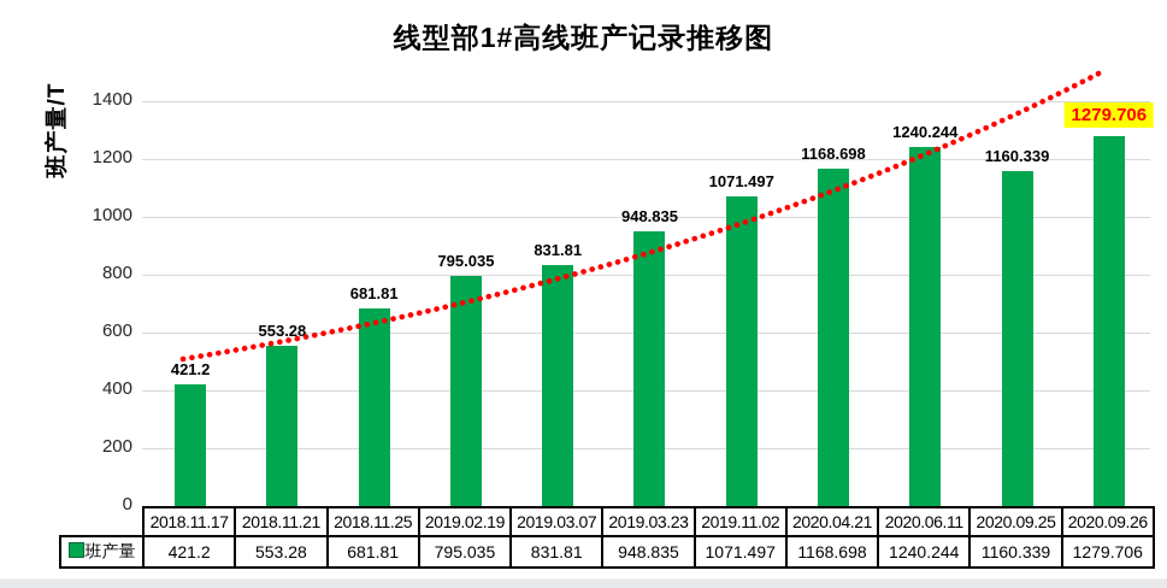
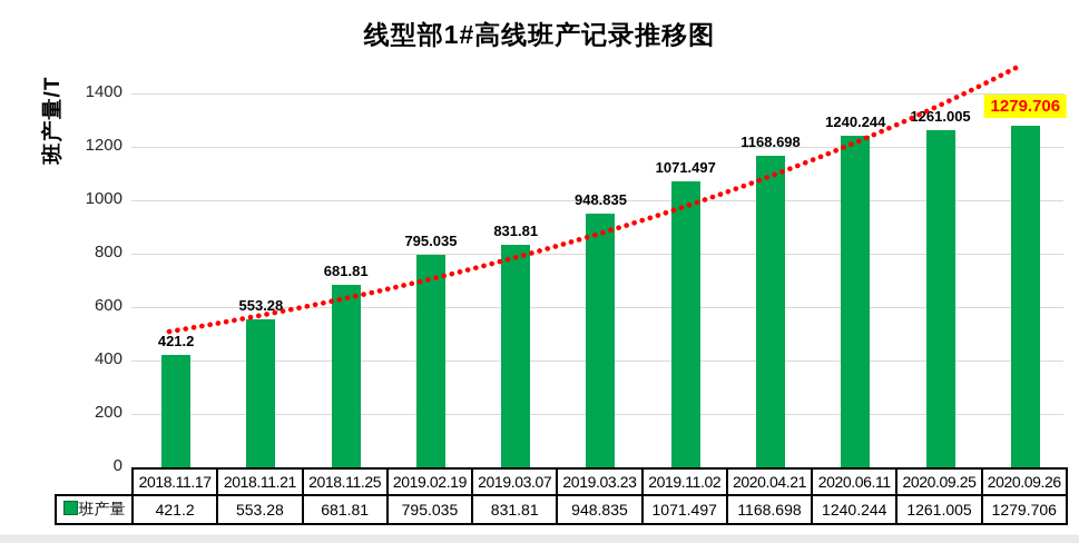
2020.09.25: 1160.339 -> 1261.005
